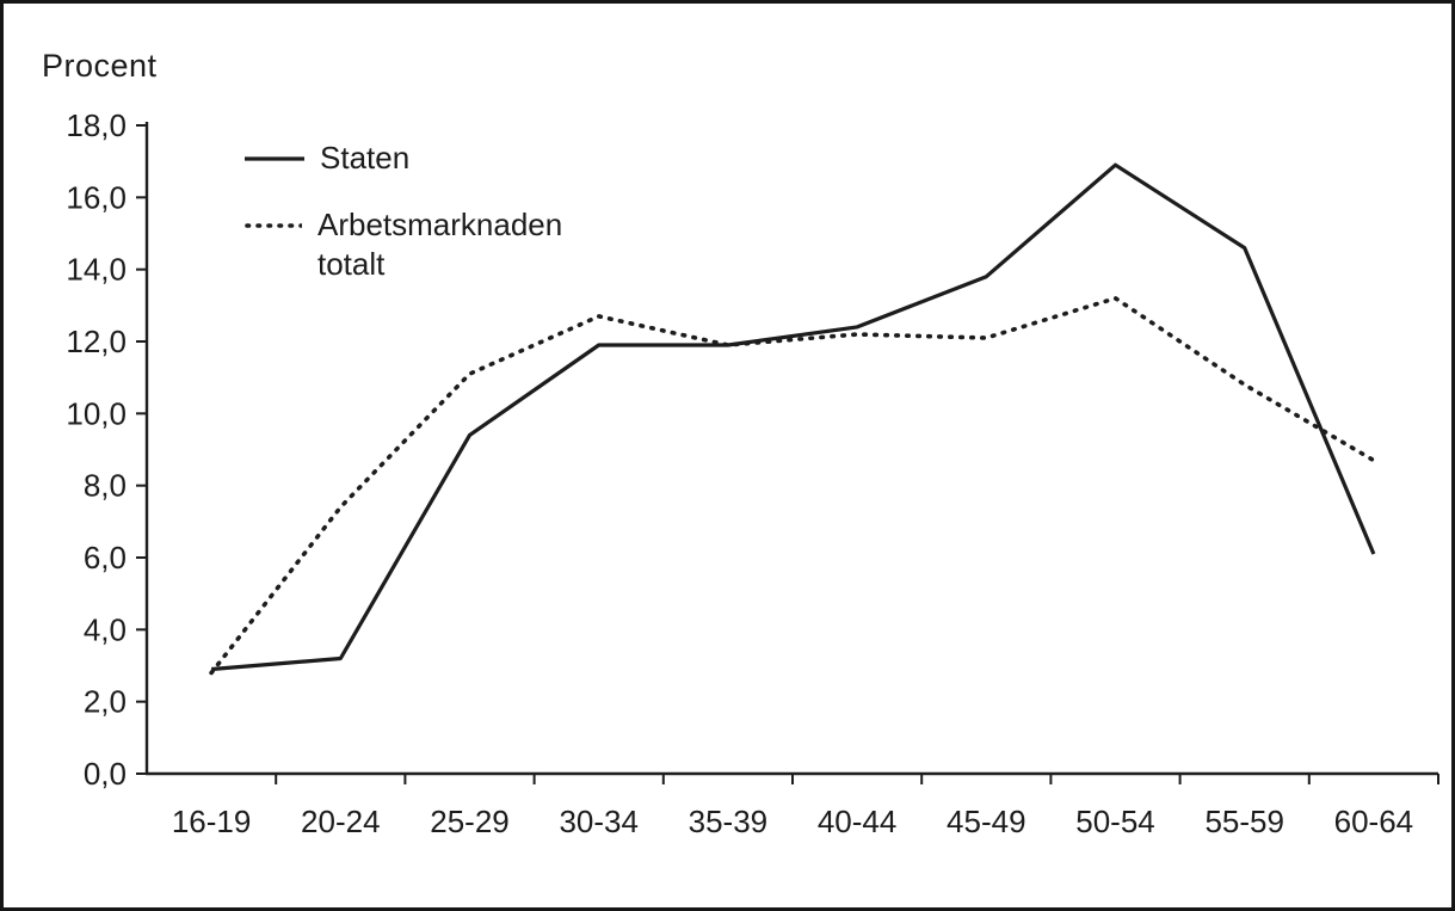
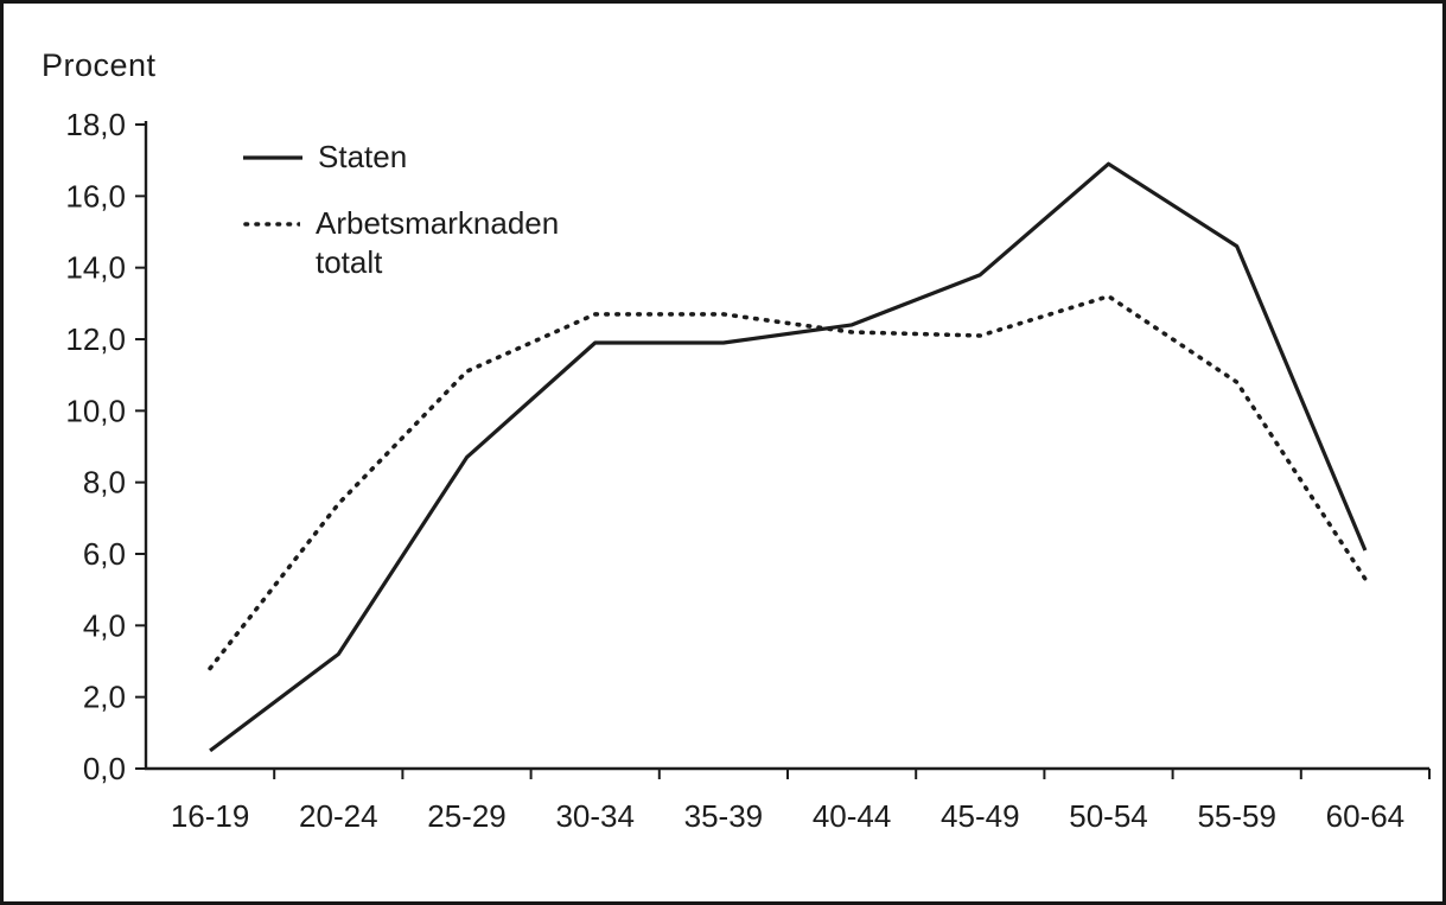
Staten/16-19: 2,9 -> 0,5
Staten/25-29: 9,4 -> 8,7
Arbetsmarknaden totalt/35-39: 11,9 -> 12,7
Arbetsmarknaden totalt/60-64: 8,7 -> 5,3
